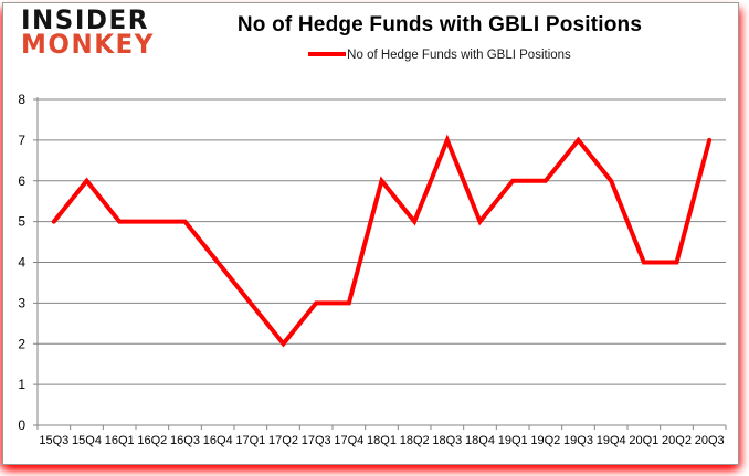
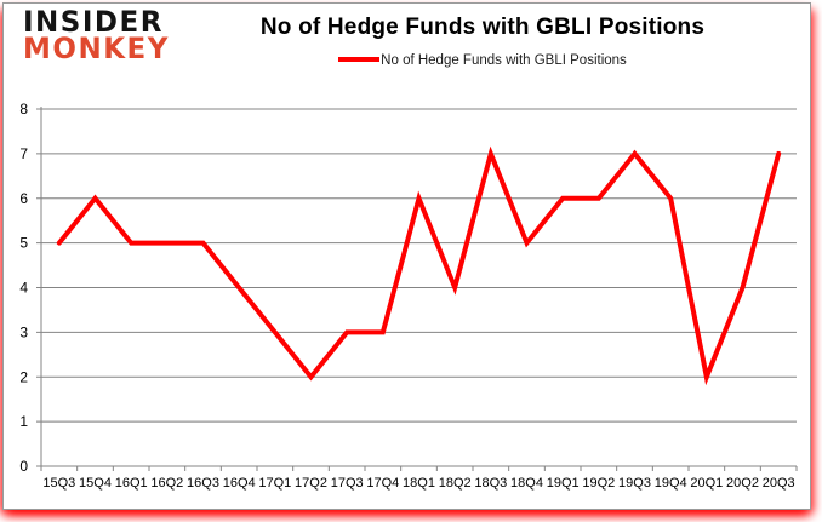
18Q2: 5 -> 4
20Q1: 4 -> 2
